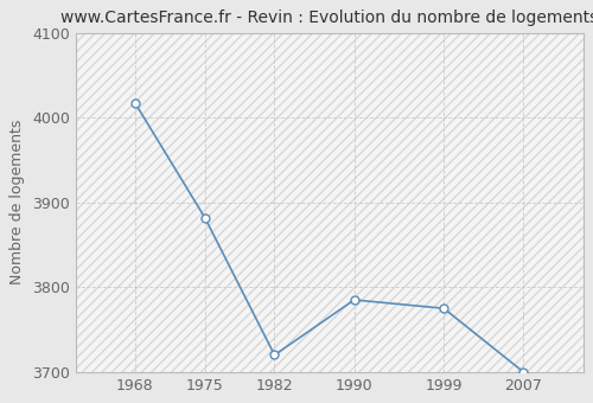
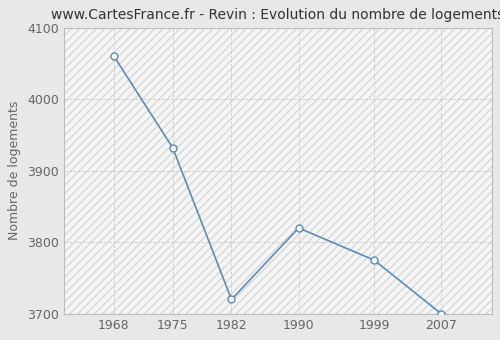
1968: 4017 -> 4060
1975: 3882 -> 3932
1990: 3785 -> 3820
